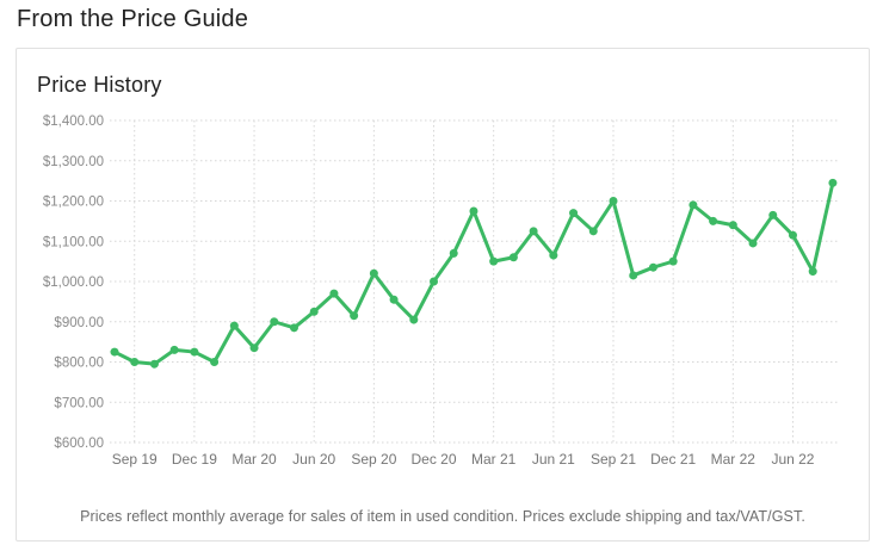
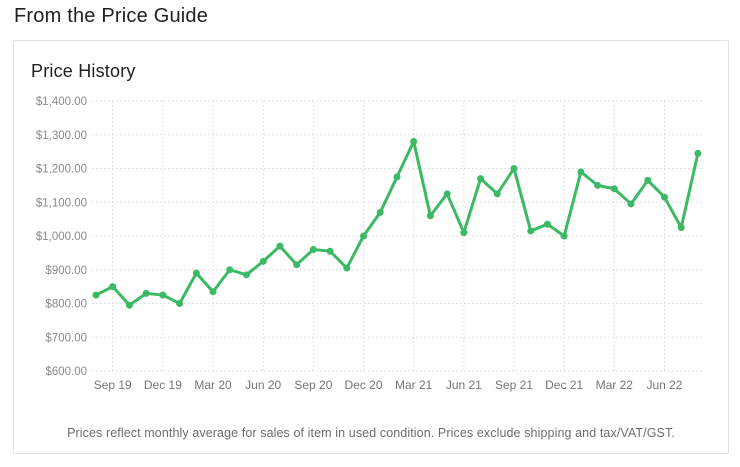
Sep 19: $800 -> $850
Sep 20: $1020 -> $960
Mar 21: $1050 -> $1280
Jun 21: $1060 -> $1010
Dec 21: $1050 -> $1000
